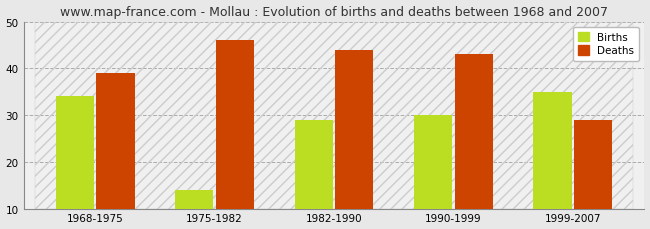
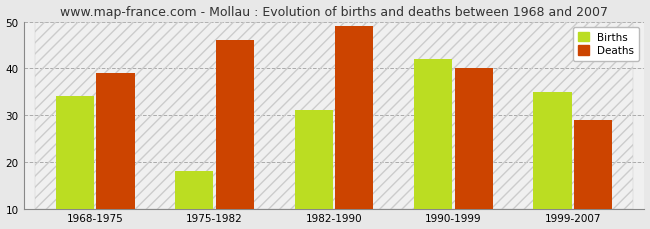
Births/1975-1982: 14 -> 18
Births/1982-1990: 29 -> 31
Deaths/1982-1990: 44 -> 49
Births/1990-1999: 30 -> 42
Deaths/1990-1999: 43 -> 40
